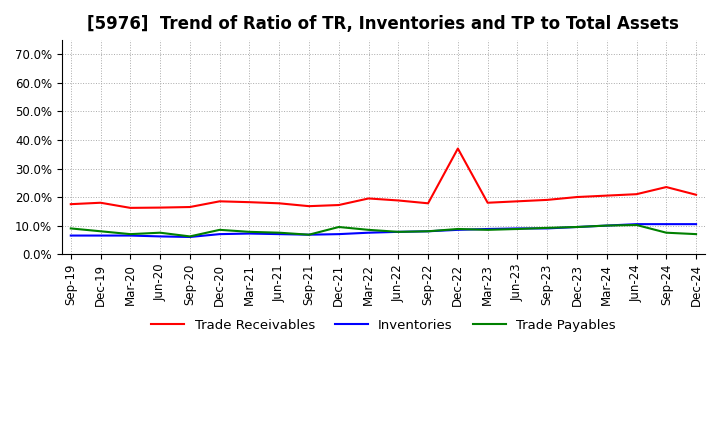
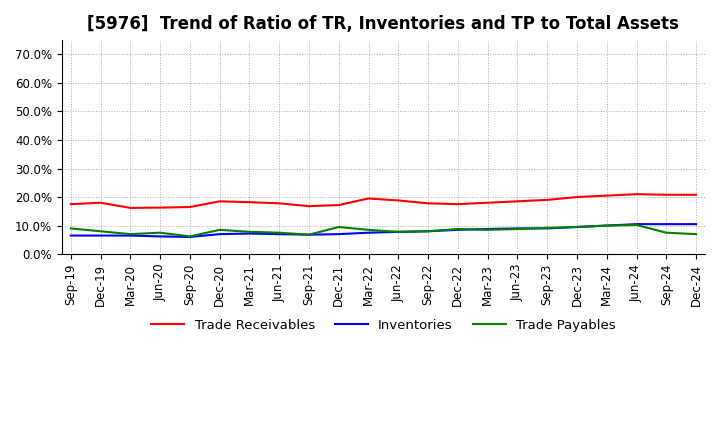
Trade Receivables/Dec-22: 37.0% -> 17.5%
Trade Receivables/Sep-24: 23.5% -> 20.8%
